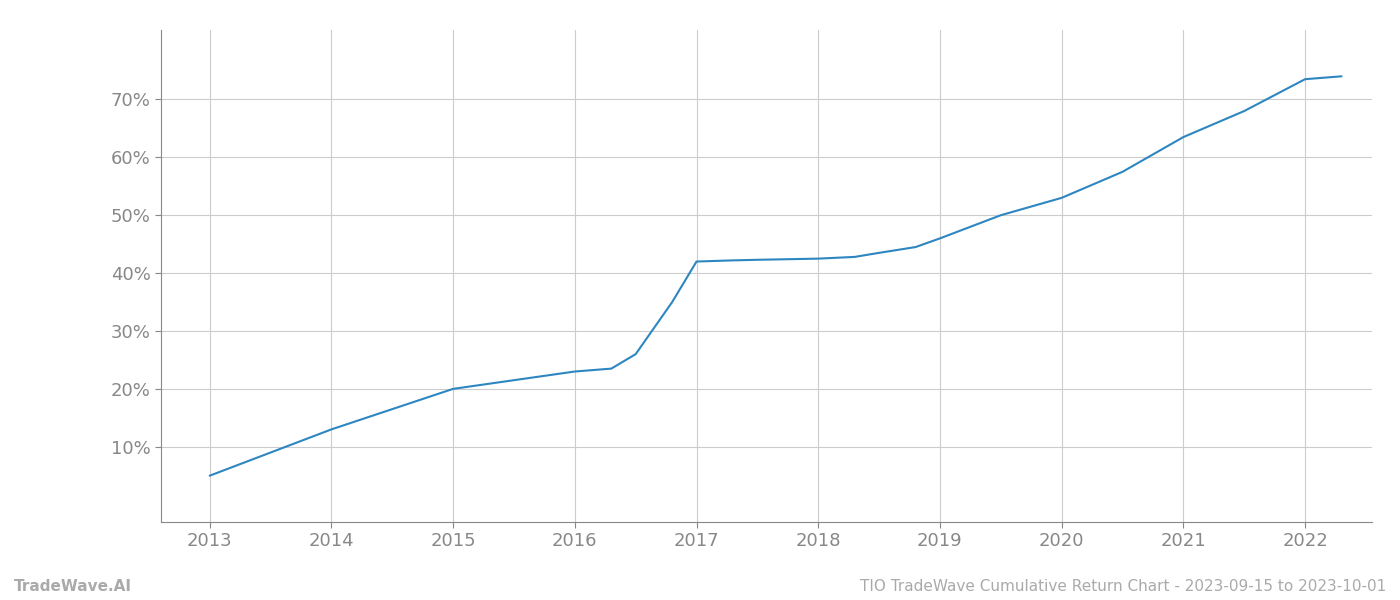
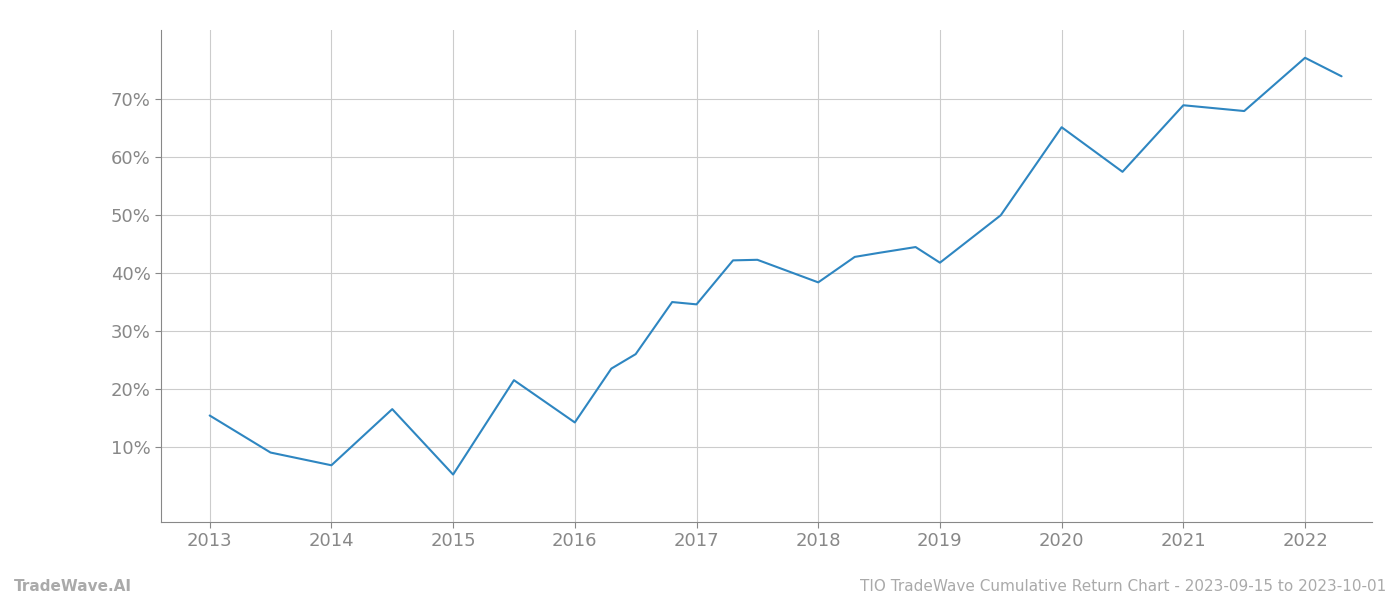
2013: 5.0% -> 15.4%
2014: 13.0% -> 6.8%
2015: 20.0% -> 5.2%
2016: 23.0% -> 14.2%
2017: 42.0% -> 34.6%
2018: 42.5% -> 38.4%
2019: 46.0% -> 41.8%
2020: 53.0% -> 65.2%
2021: 63.5% -> 69.0%
2022: 73.5% -> 77.2%
